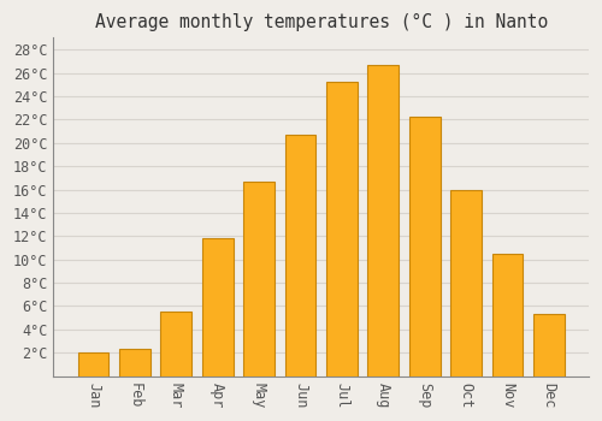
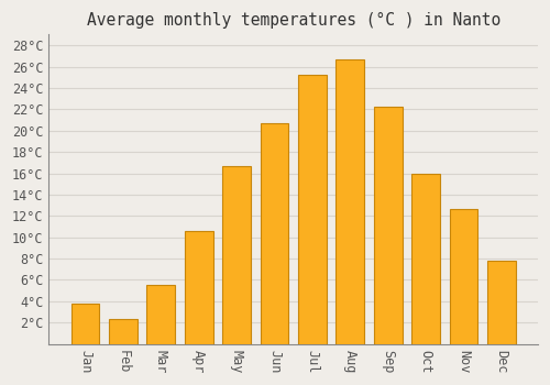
Jan: 2.0°C -> 3.8°C
Apr: 11.8°C -> 10.6°C
Nov: 10.5°C -> 12.6°C
Dec: 5.3°C -> 7.8°C
